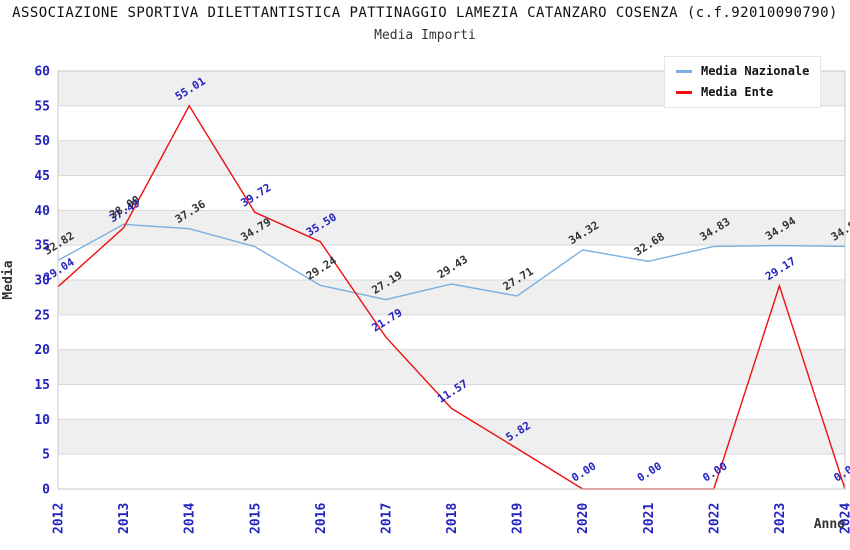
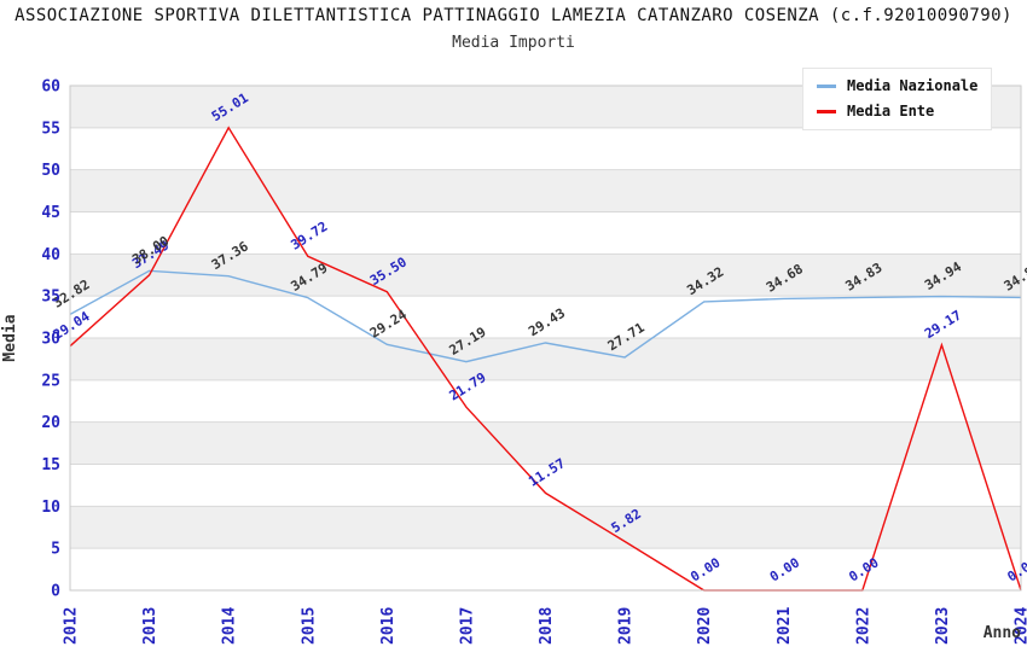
Media Nazionale/2021: 32.68 -> 34.68
